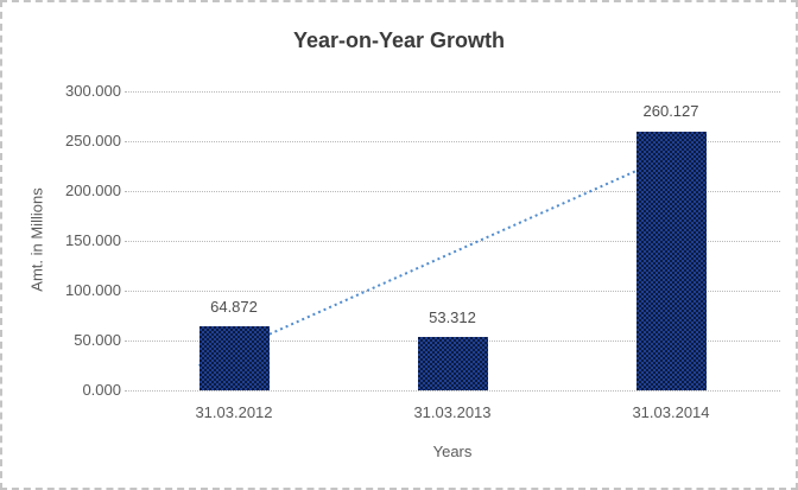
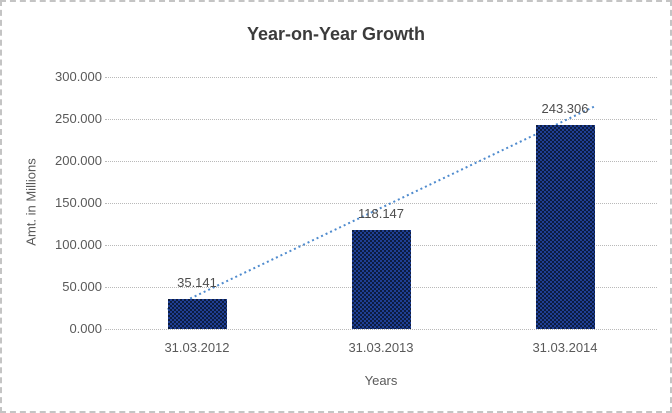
31.03.2012: 64.872 -> 35.141
31.03.2013: 53.312 -> 118.147
31.03.2014: 260.127 -> 243.306
